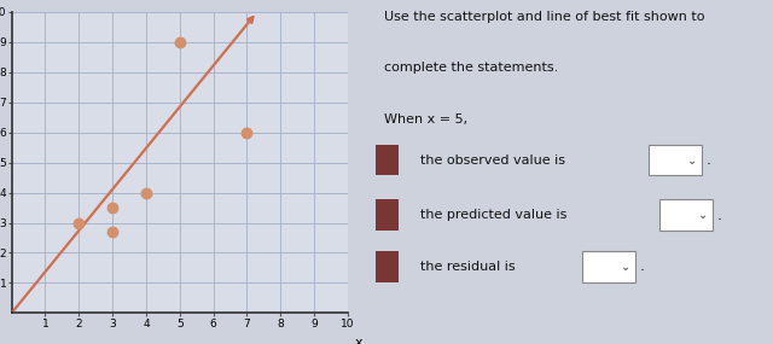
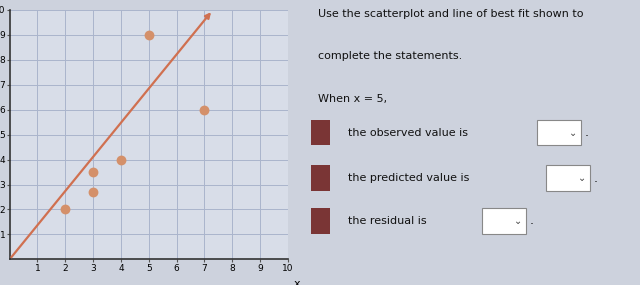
2: 3.0 -> 2.0
